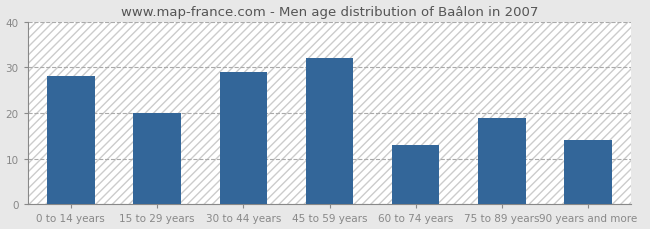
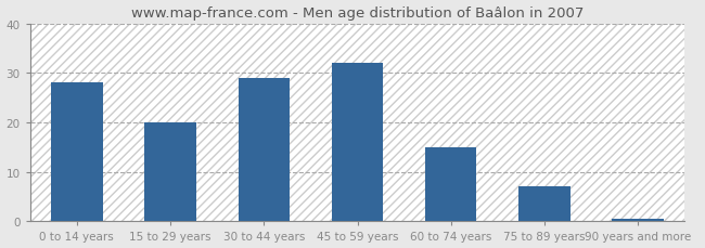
60 to 74 years: 13.0 -> 15.0
75 to 89 years: 19.0 -> 7.0
90 years and more: 14.0 -> 0.5
